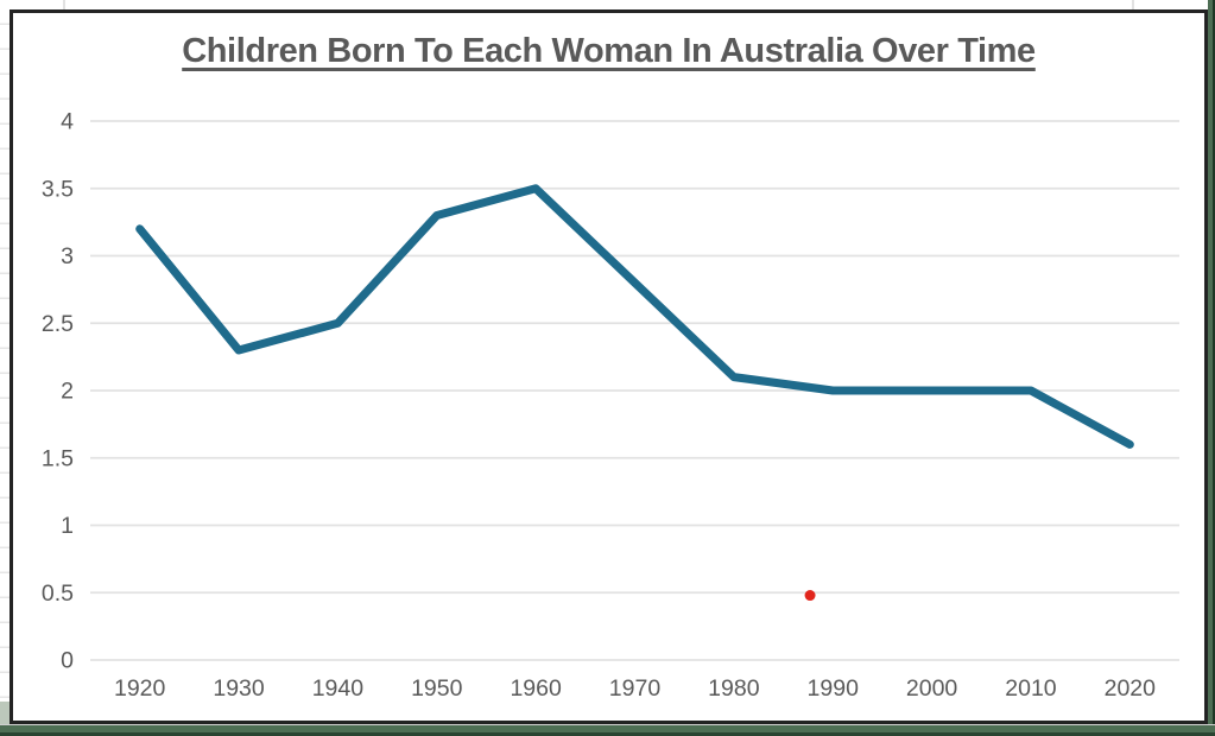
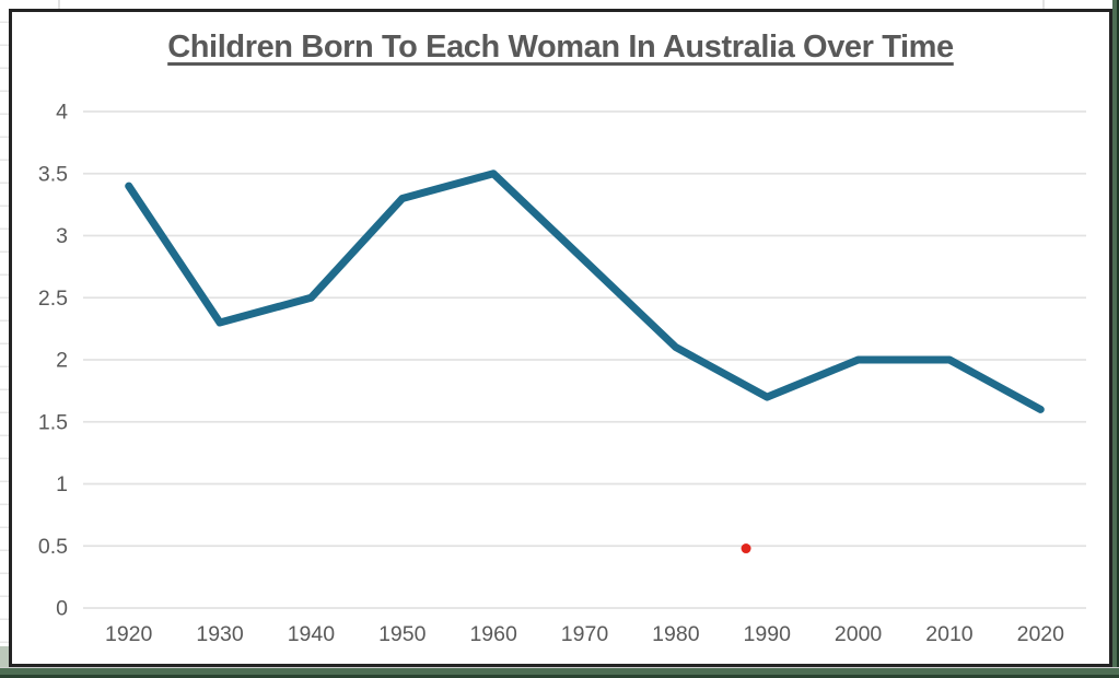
1920: 3.2 -> 3.4
1990: 2.0 -> 1.7
